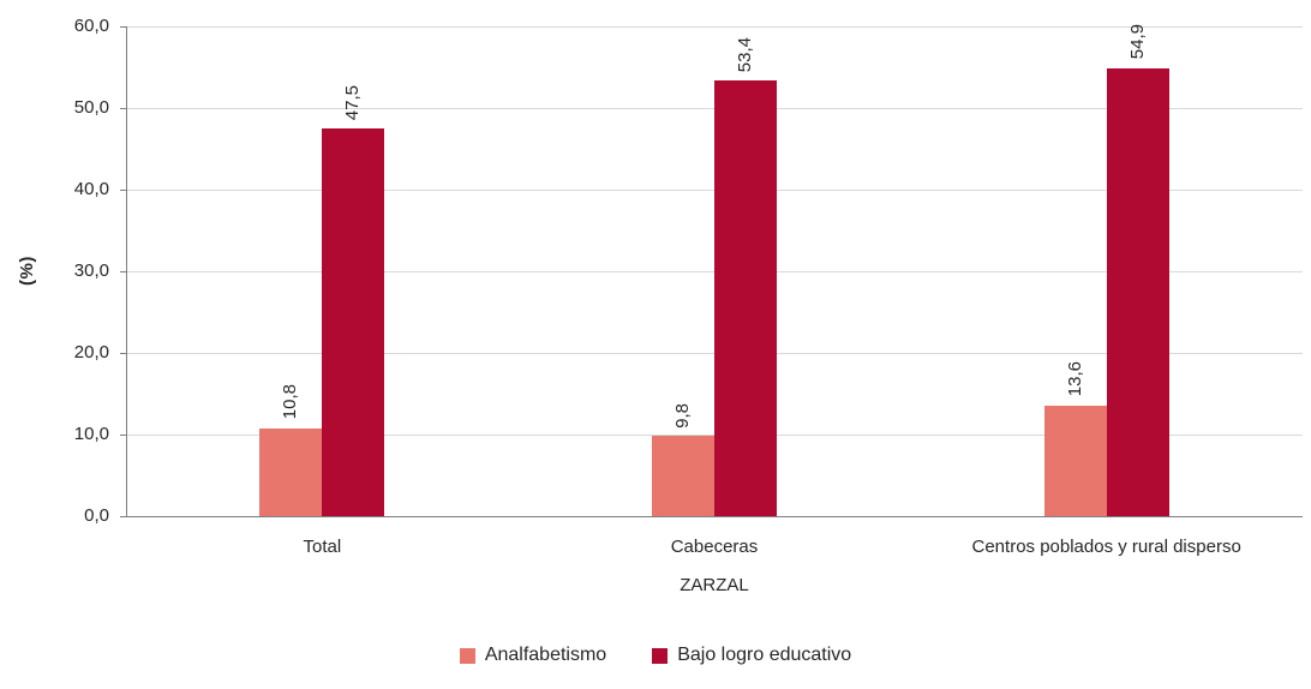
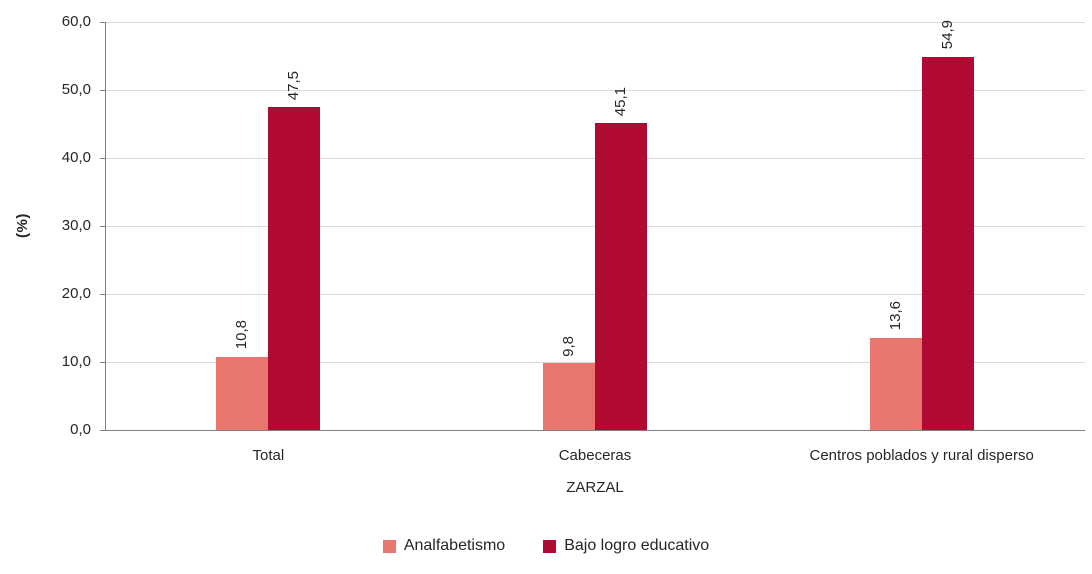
Bajo logro educativo/Cabeceras: 53,4 -> 45,1
